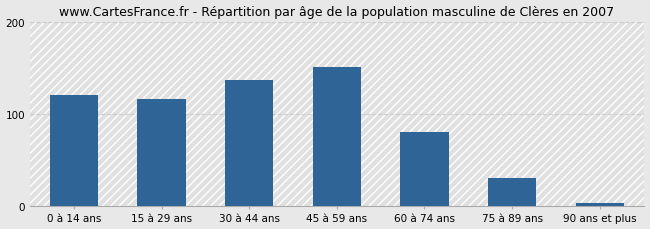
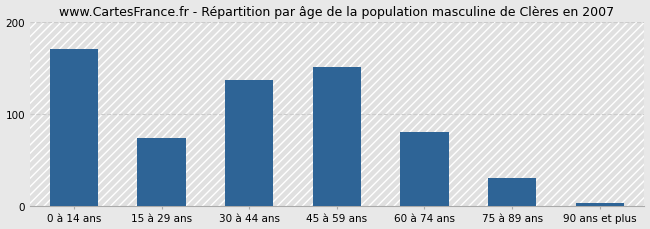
0 à 14 ans: 120 -> 170
15 à 29 ans: 116 -> 74
